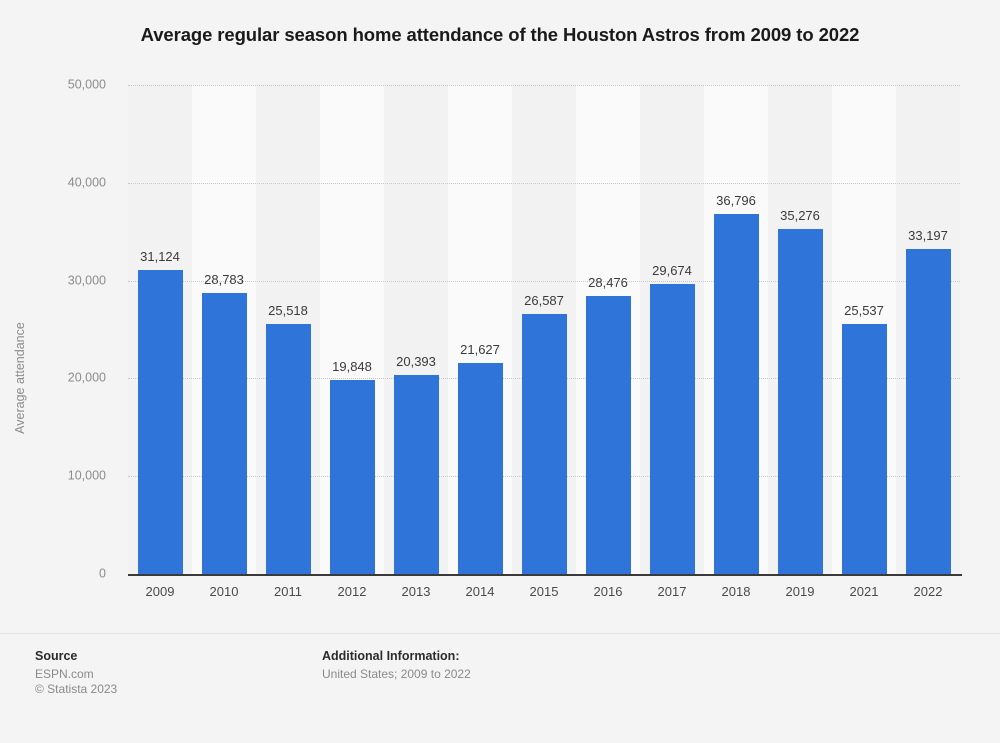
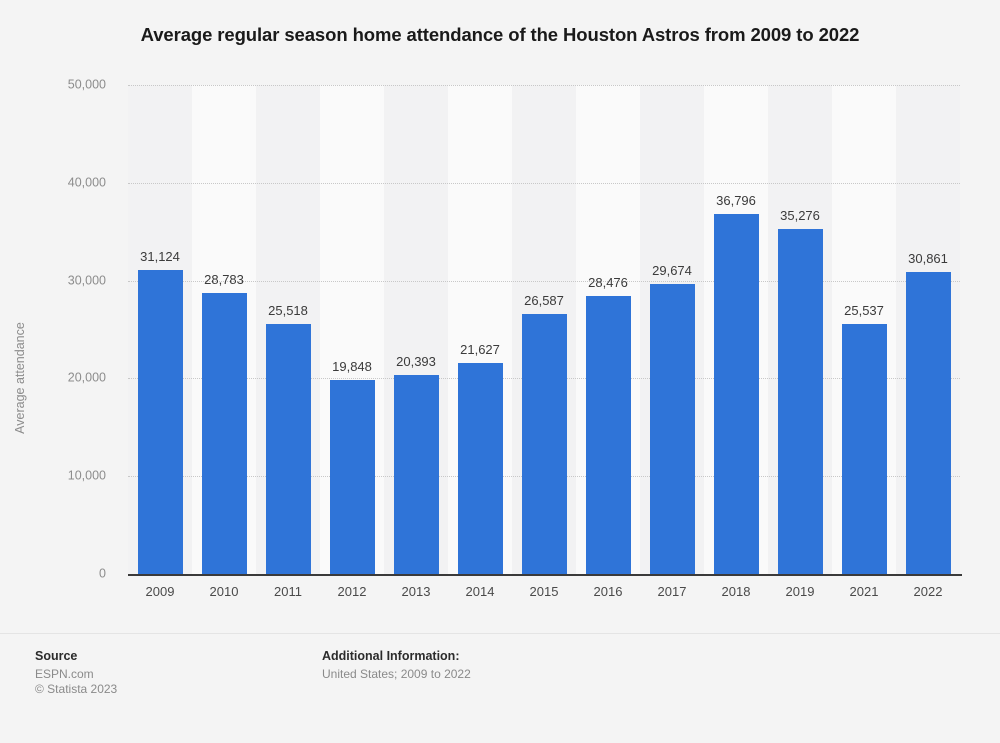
2022: 33,197 -> 30,861
